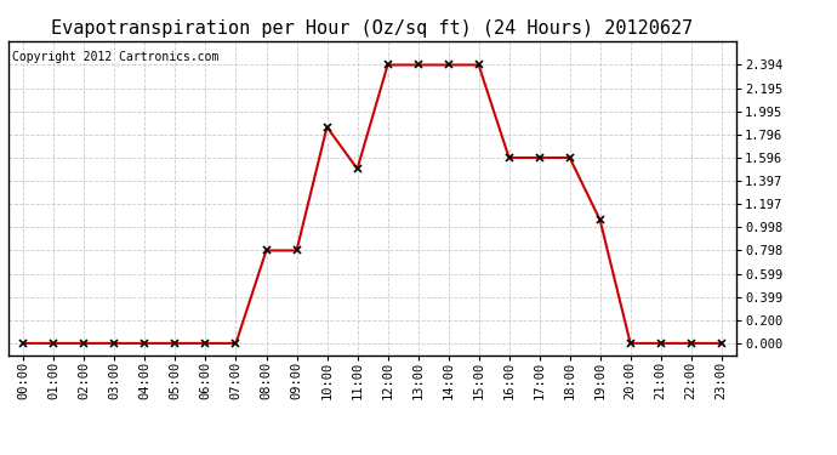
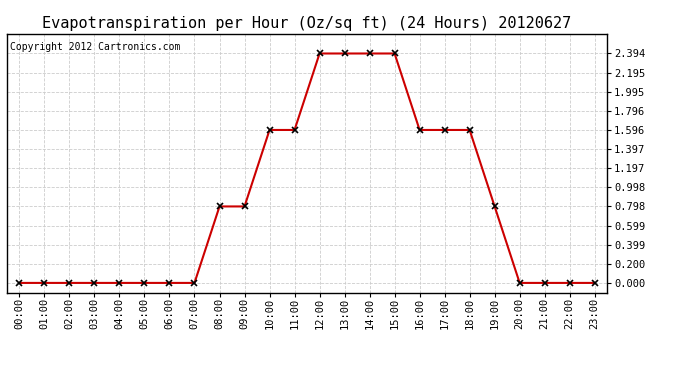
10:00: 1.86 -> 1.60
11:00: 1.50 -> 1.60
19:00: 1.06 -> 0.80
